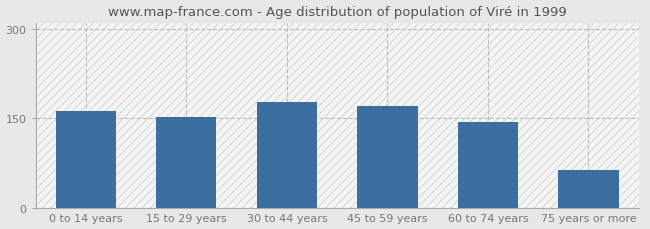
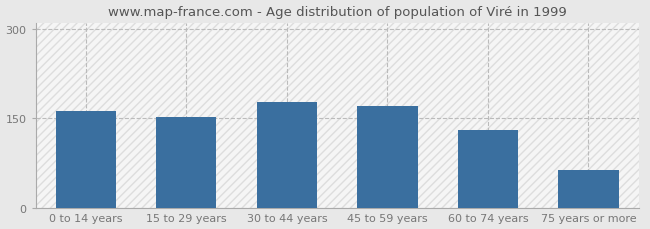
60 to 74 years: 144 -> 130
